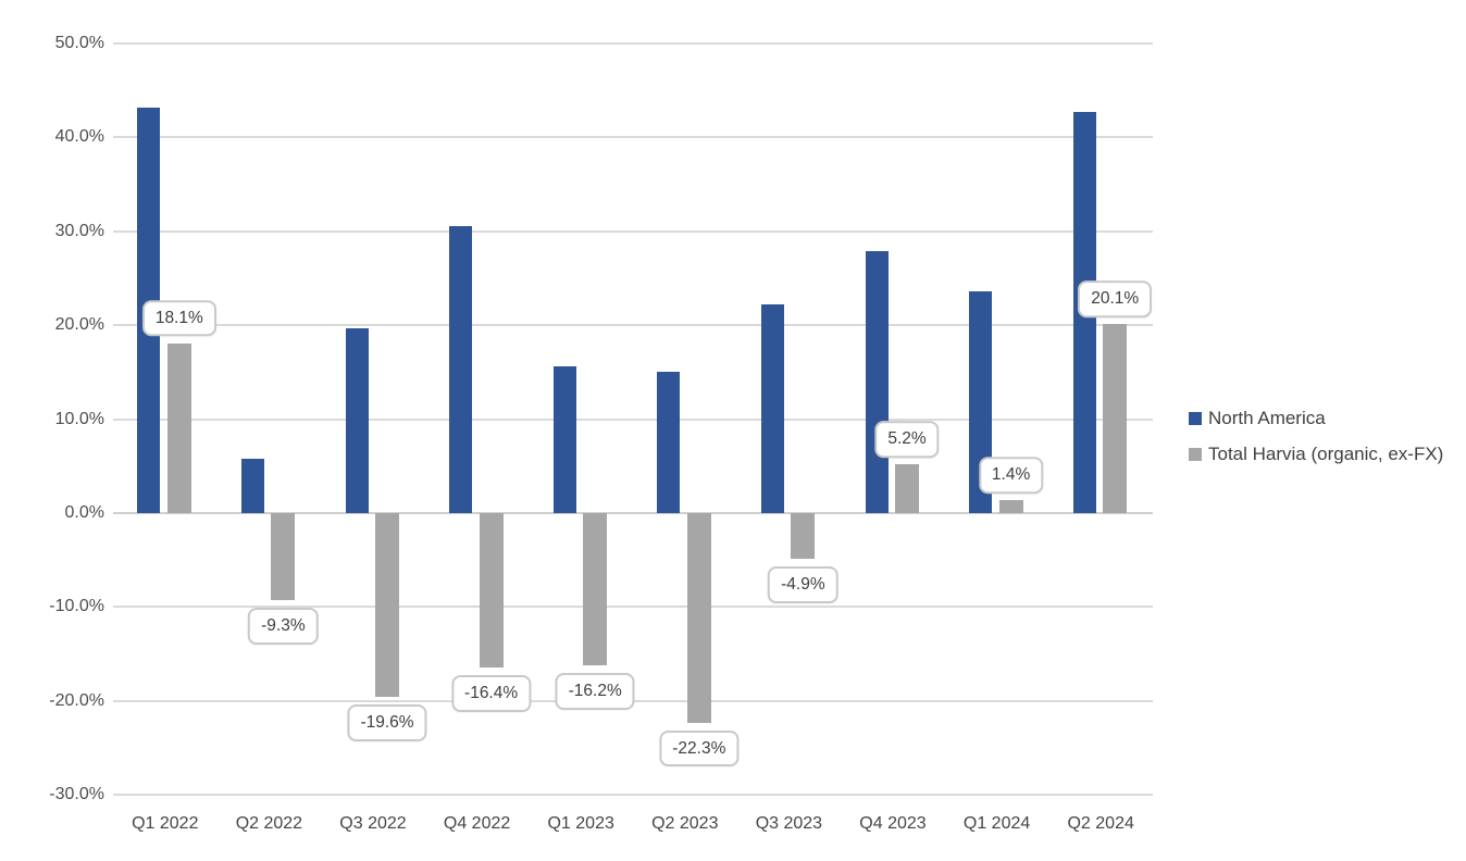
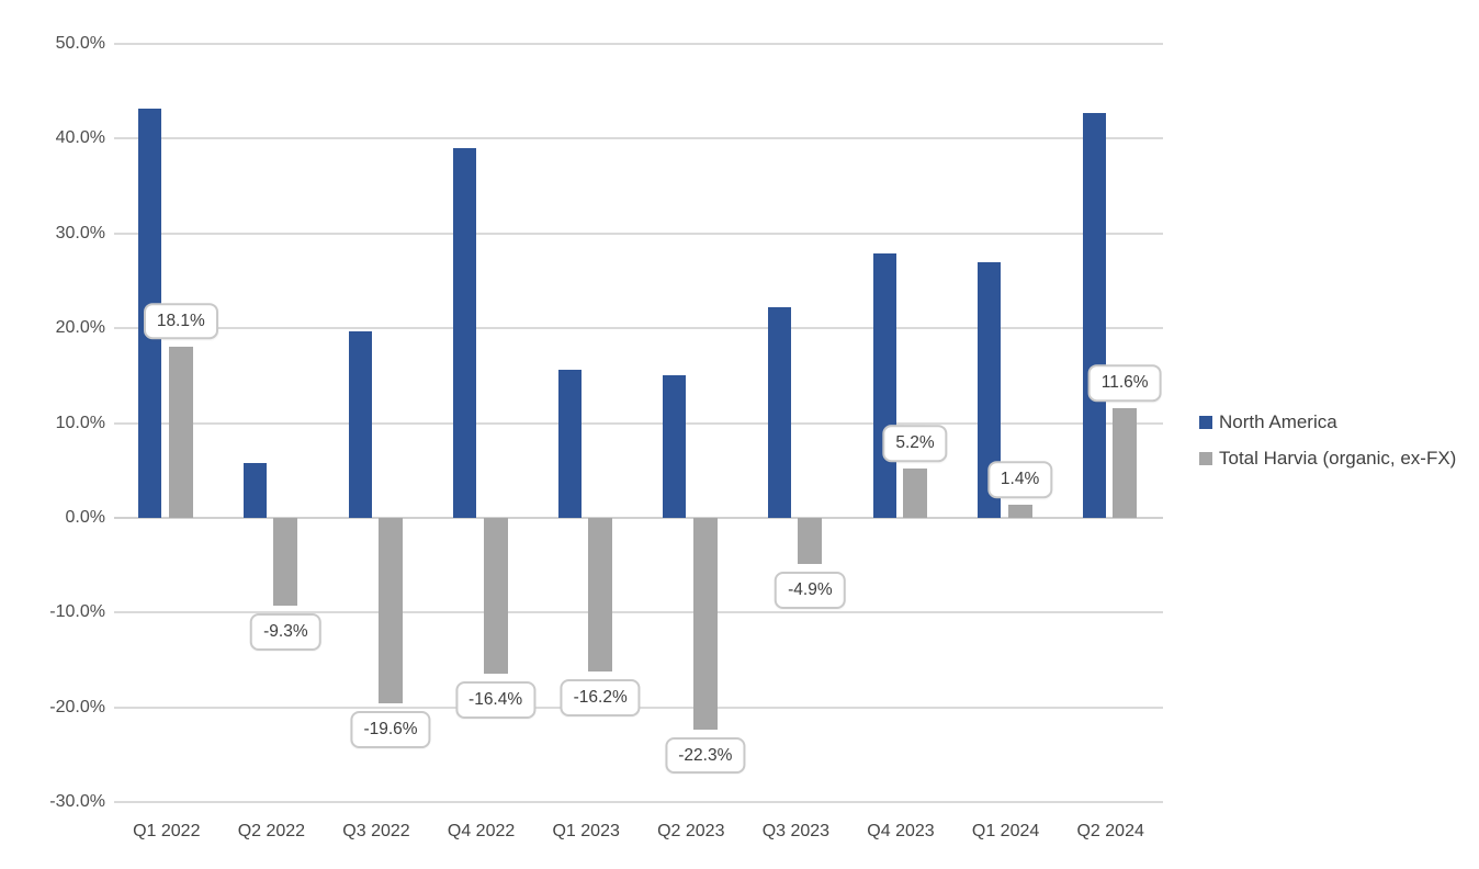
North America/Q4 2022: 31% -> 39%
North America/Q1 2024: 24% -> 27%
Total Harvia (organic, ex-FX)/Q2 2024: 20.1% -> 11.6%
